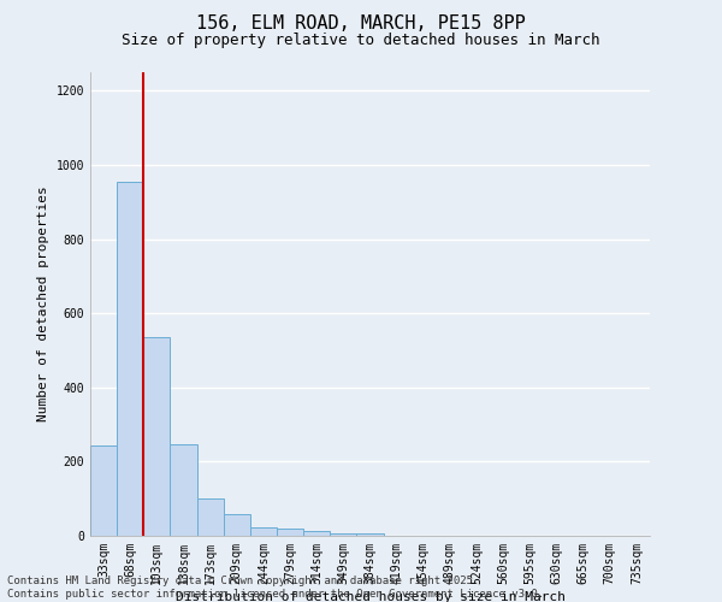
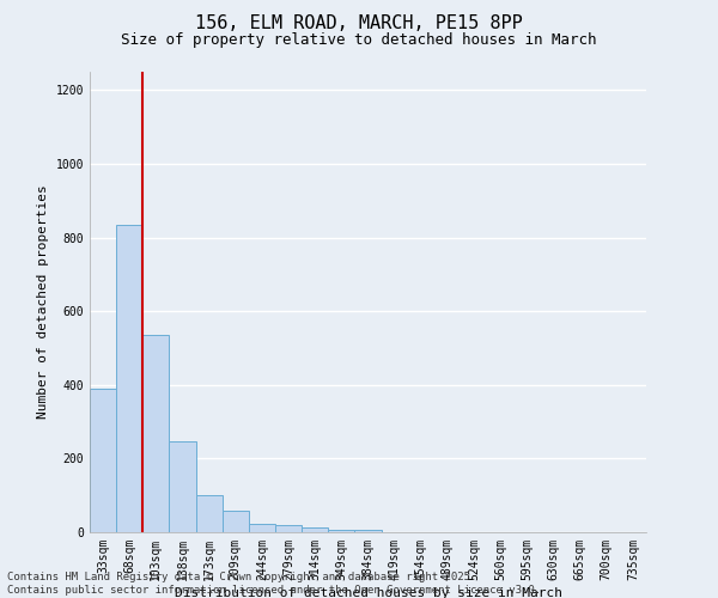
33sqm: 245 -> 390
68sqm: 955 -> 835
